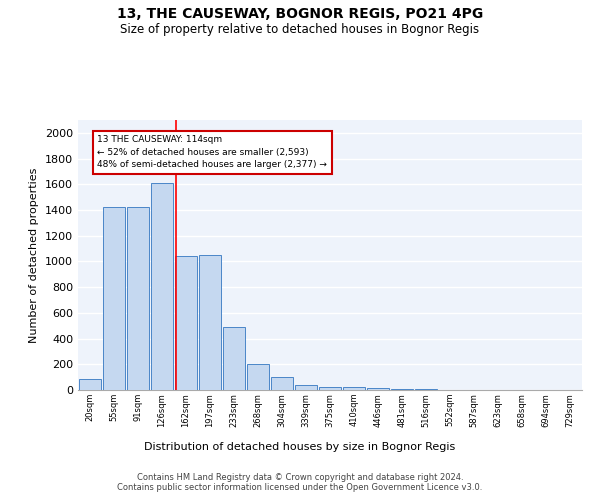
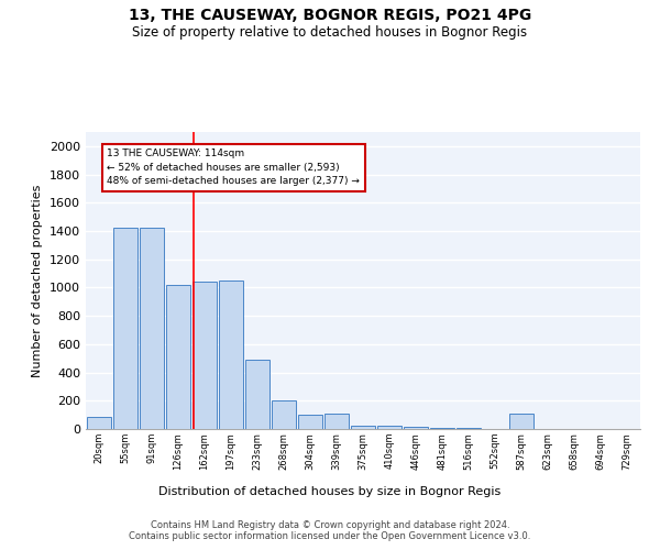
126sqm: 1610 -> 1020
339sqm: 40 -> 110
587sqm: 0 -> 110
